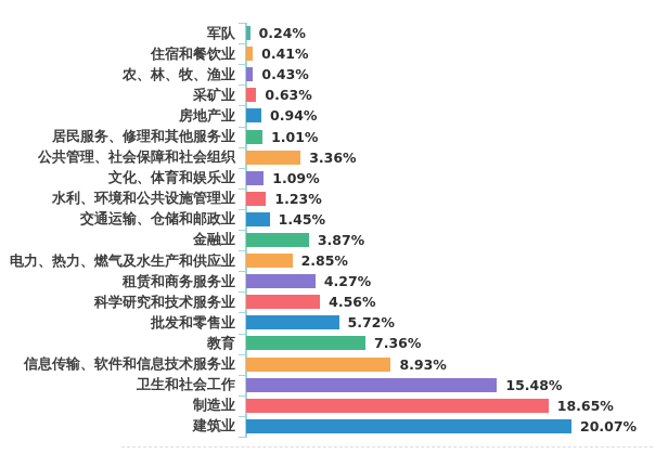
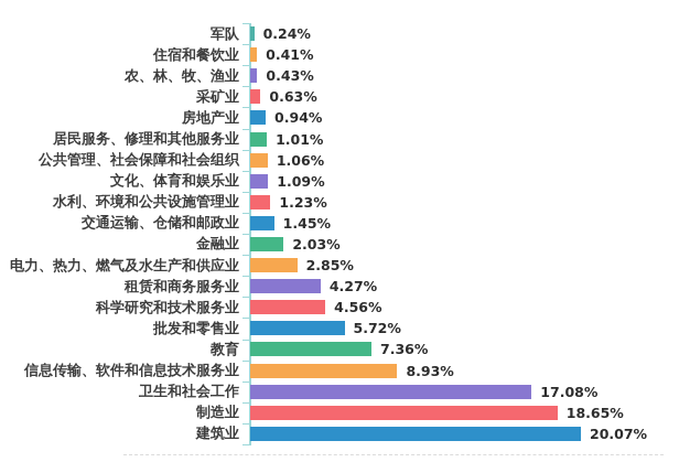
公共管理、社会保障和社会组织: 3.36% -> 1.06%
金融业: 3.87% -> 2.03%
卫生和社会工作: 15.48% -> 17.08%
